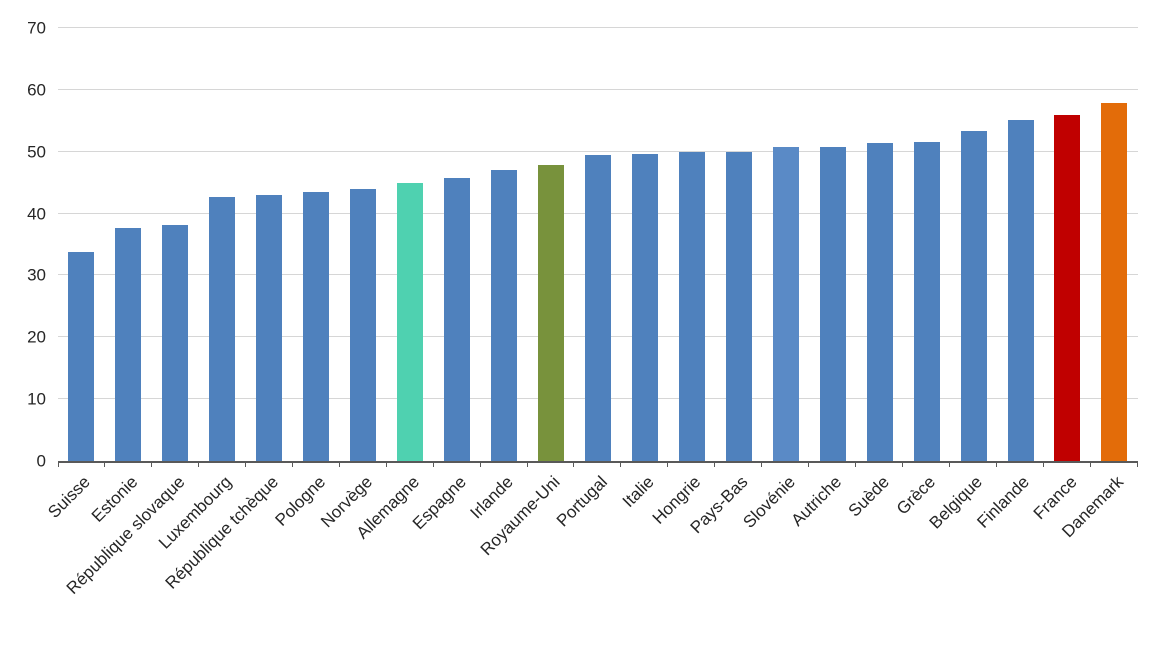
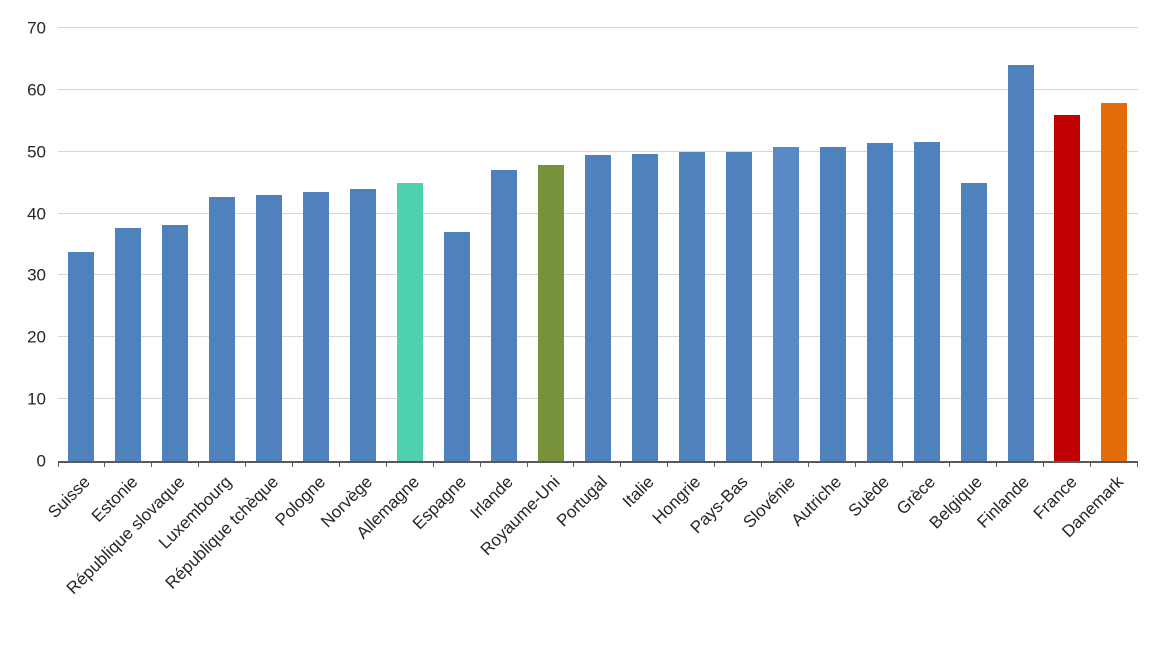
Espagne: 46 -> 37
Belgique: 53 -> 45
Finlande: 55 -> 64
